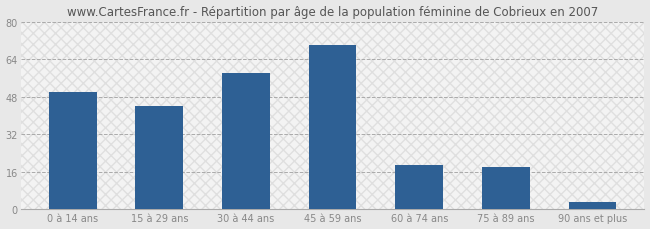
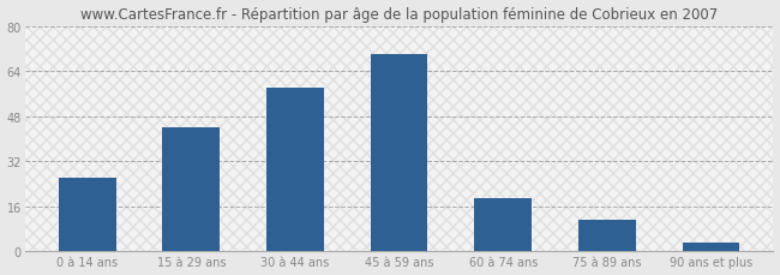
0 à 14 ans: 50 -> 26
75 à 89 ans: 18 -> 11
